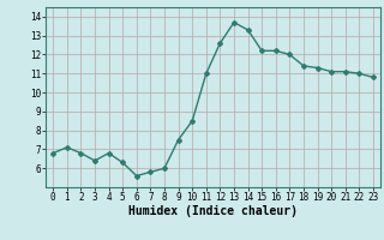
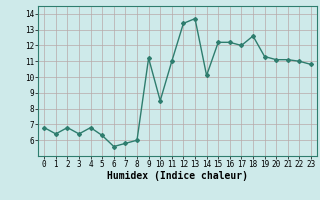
1: 7.1 -> 6.4
9: 7.5 -> 11.2
12: 12.6 -> 13.4
14: 13.3 -> 10.1
18: 11.4 -> 12.6
